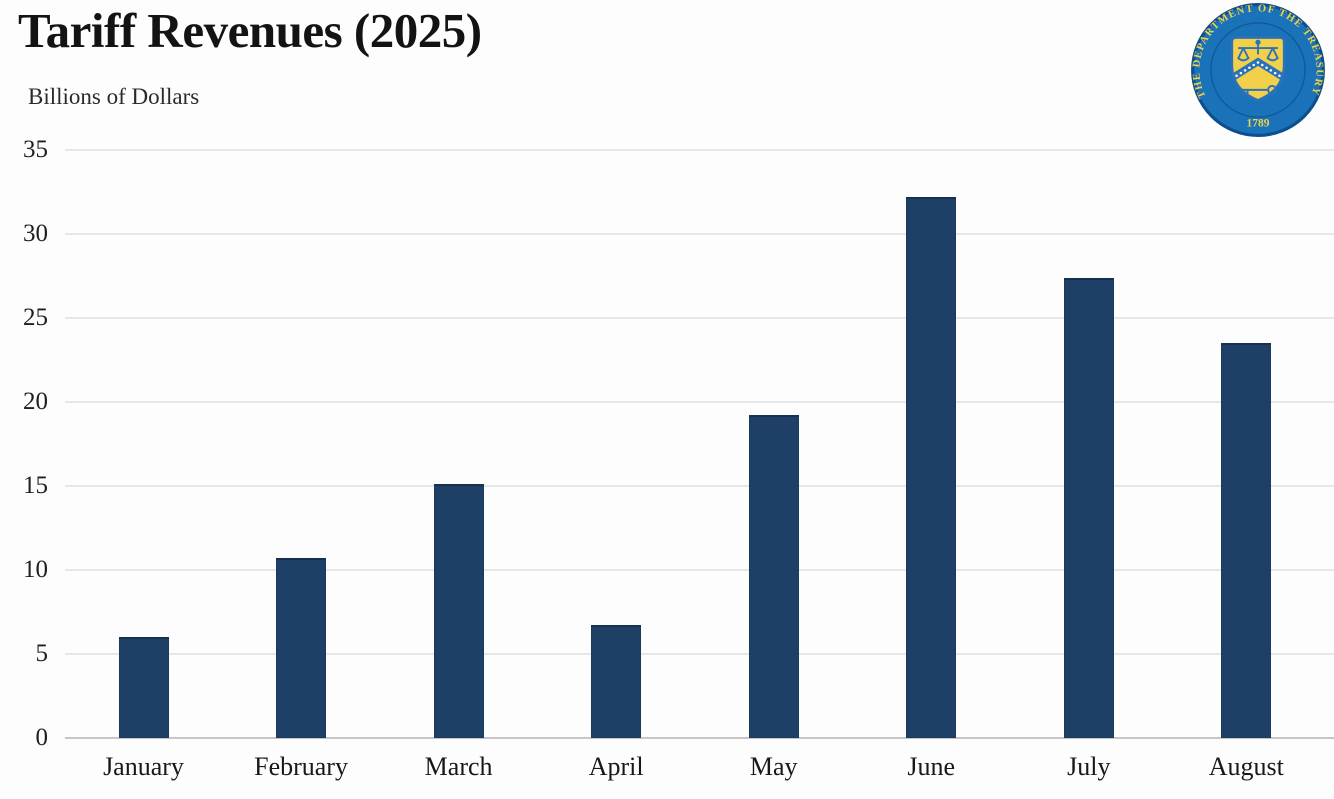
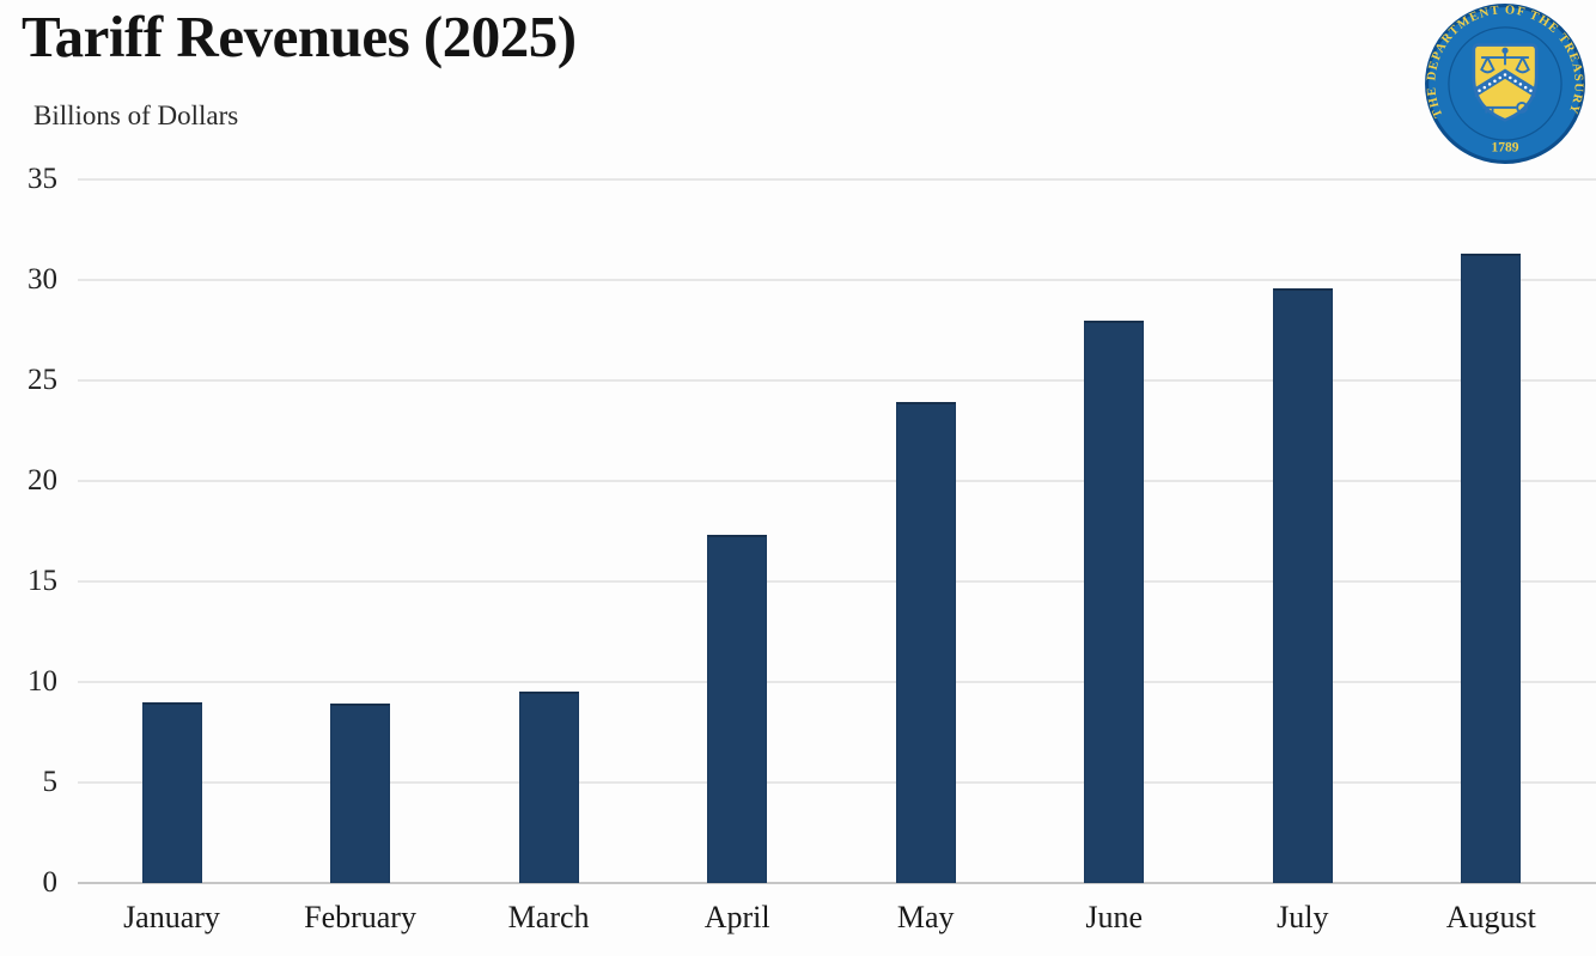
January: 6.0 -> 9.0
February: 10.7 -> 8.9
March: 15.1 -> 9.5
April: 6.7 -> 17.3
May: 19.2 -> 23.9
June: 32.2 -> 28.0
July: 27.4 -> 29.6
August: 23.5 -> 31.3
